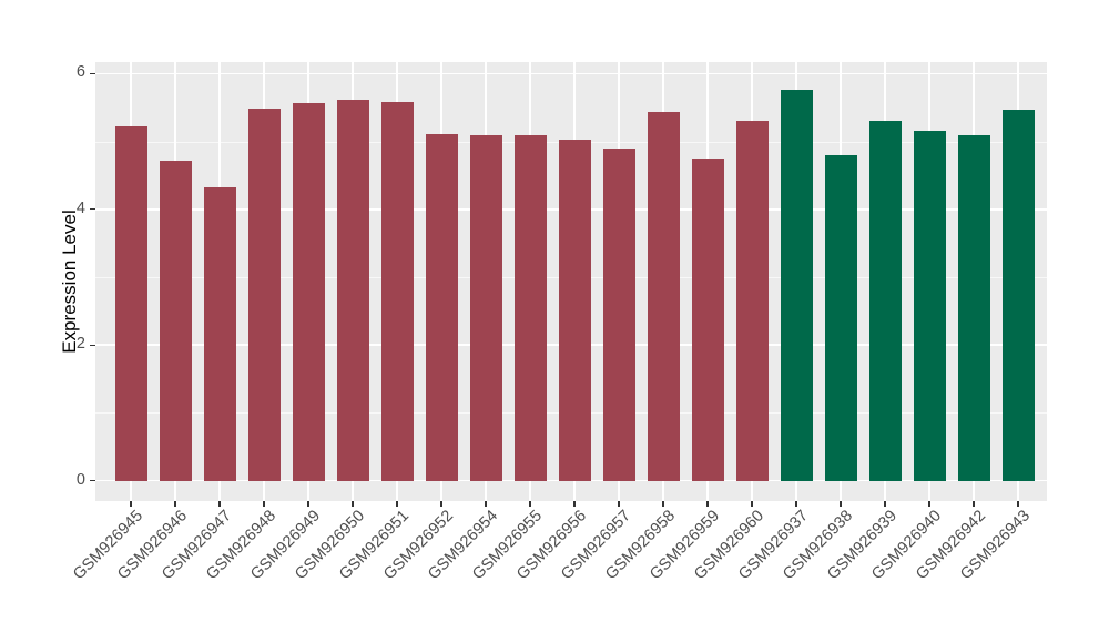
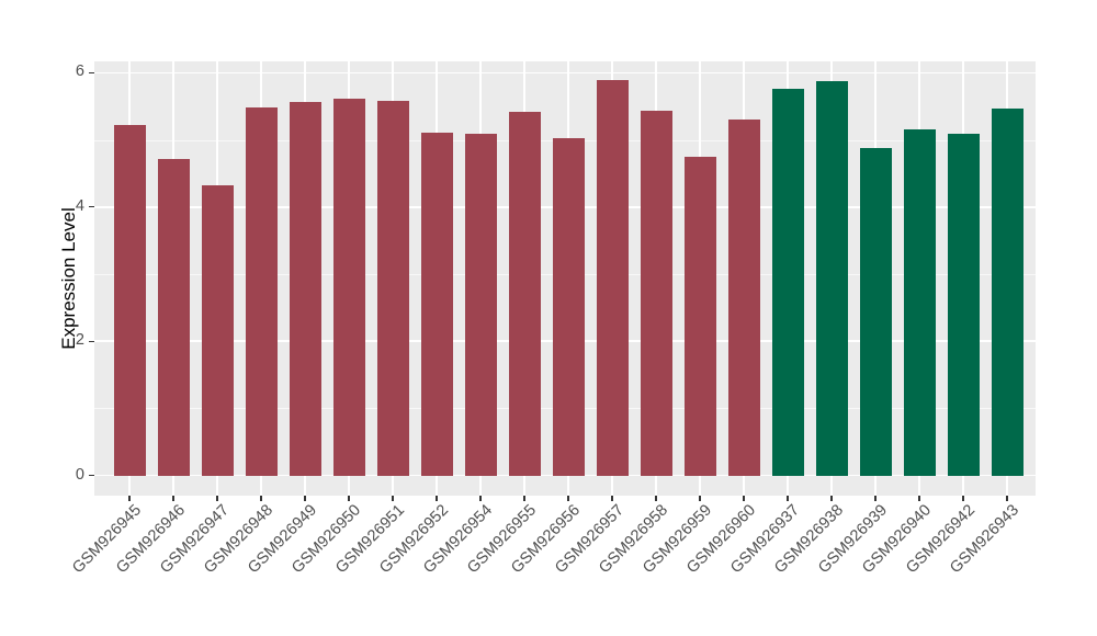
GSM926955: 5.1 -> 5.4
GSM926957: 4.9 -> 5.9
GSM926938: 4.8 -> 5.9
GSM926939: 5.3 -> 4.9
